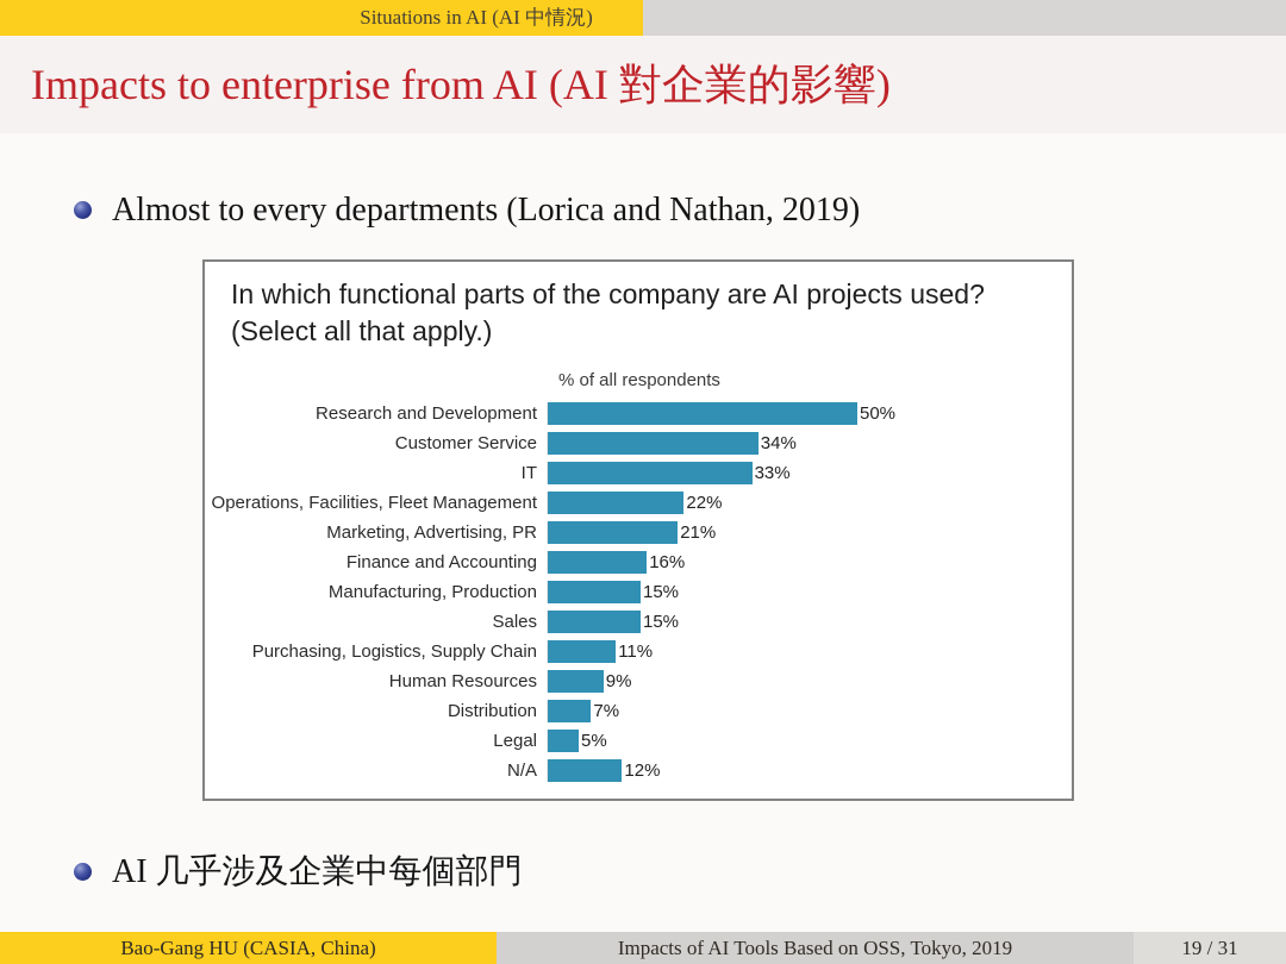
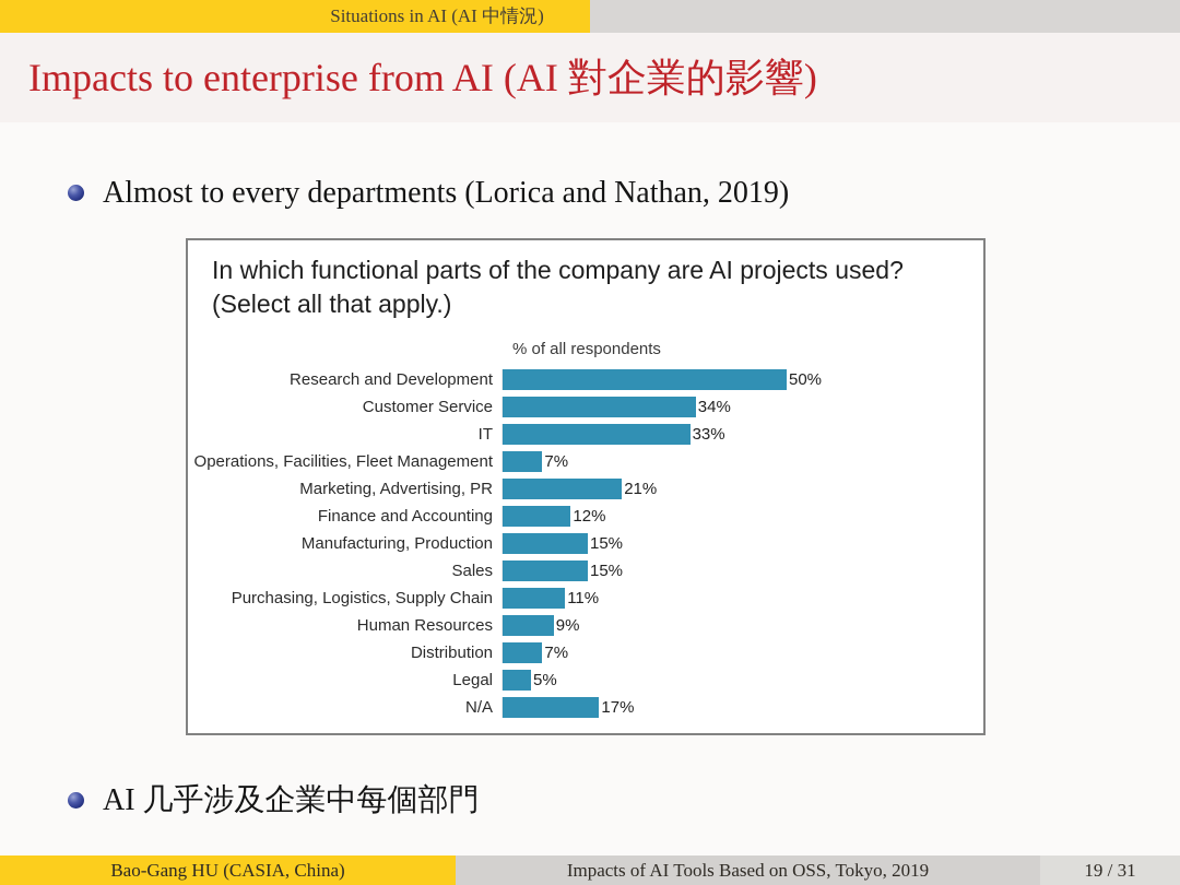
Operations, Facilities, Fleet Management: 22% -> 7%
Finance and Accounting: 16% -> 12%
N/A: 12% -> 17%
